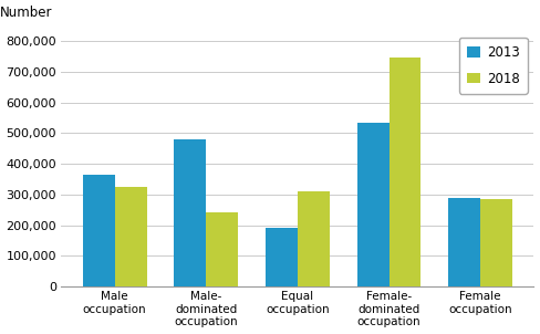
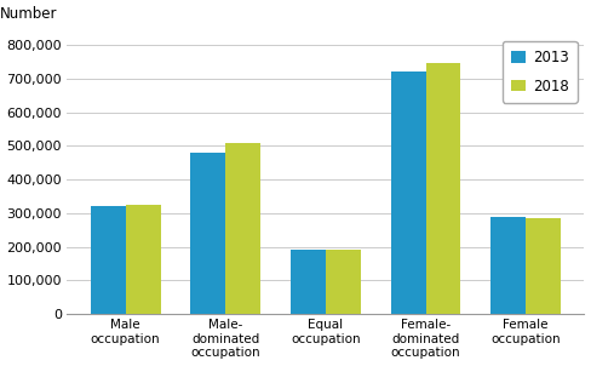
2013/Male occupation: 365,000 -> 320,000
2018/Male- dominated occupation: 240,000 -> 510,000
2018/Equal occupation: 310,000 -> 190,000
2013/Female- dominated occupation: 535,000 -> 720,000
